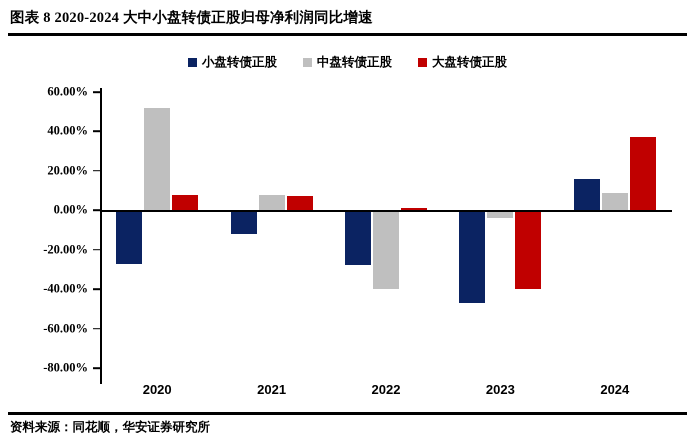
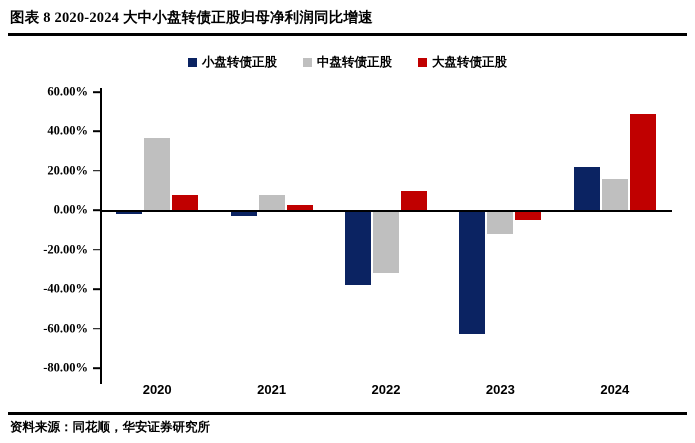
小盘转债正股/2020: -27% -> -2%
中盘转债正股/2020: 52% -> 36%
小盘转债正股/2021: -12% -> -3%
大盘转债正股/2021: 7% -> 2%
小盘转债正股/2022: -28% -> -38%
中盘转债正股/2022: -40% -> -32%
大盘转债正股/2022: 1% -> 10%
小盘转债正股/2023: -47% -> -63%
中盘转债正股/2023: -4% -> -12%
大盘转债正股/2023: -40% -> -5%
小盘转债正股/2024: 16% -> 22%
中盘转债正股/2024: 9% -> 16%
大盘转债正股/2024: 37% -> 49%
